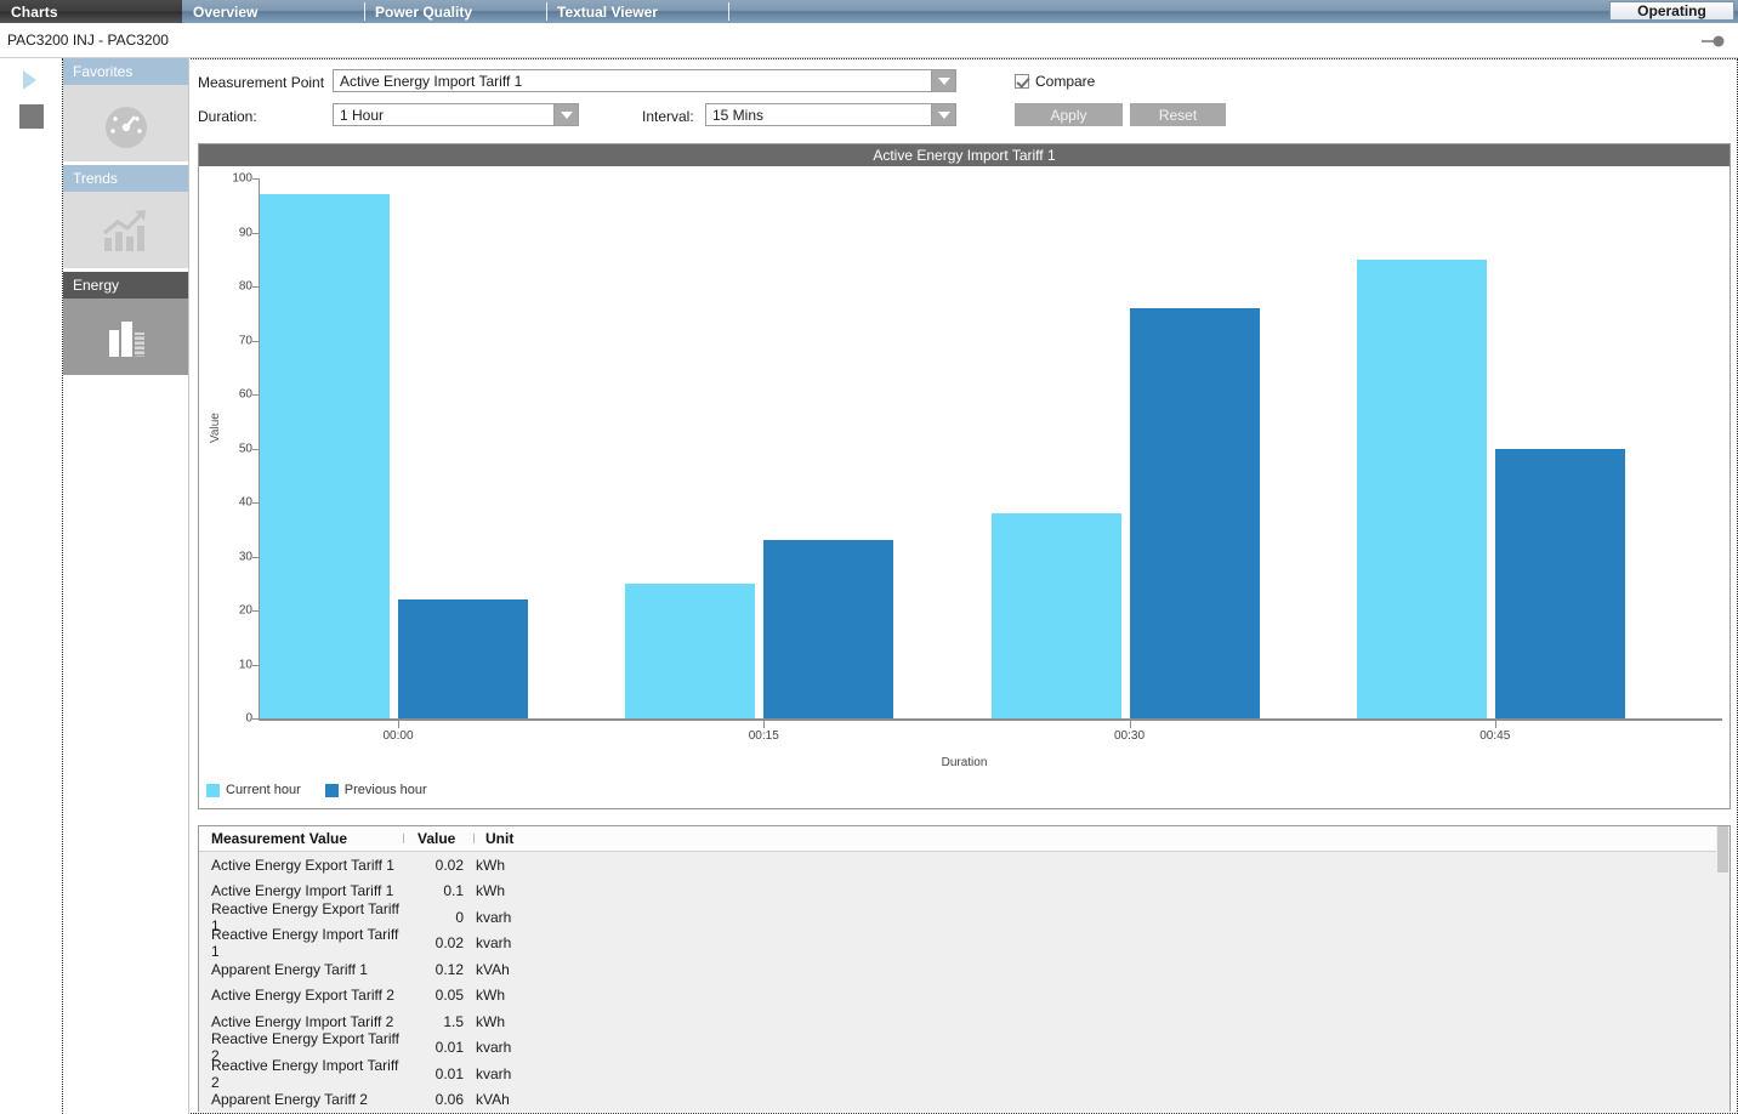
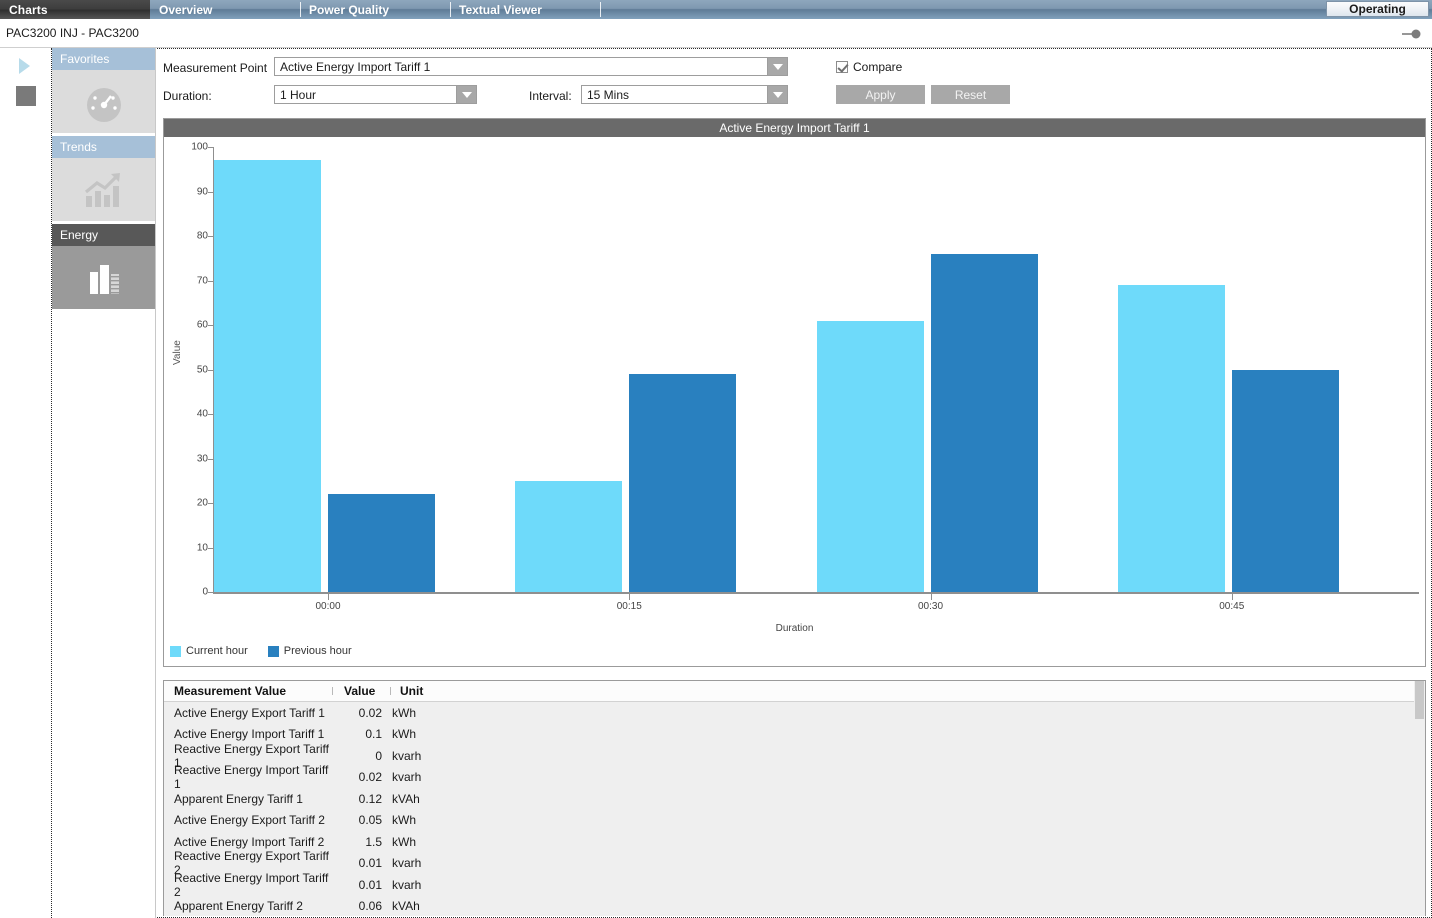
Previous hour/00:15: 33 -> 49
Current hour/00:30: 38 -> 61
Current hour/00:45: 85 -> 69
